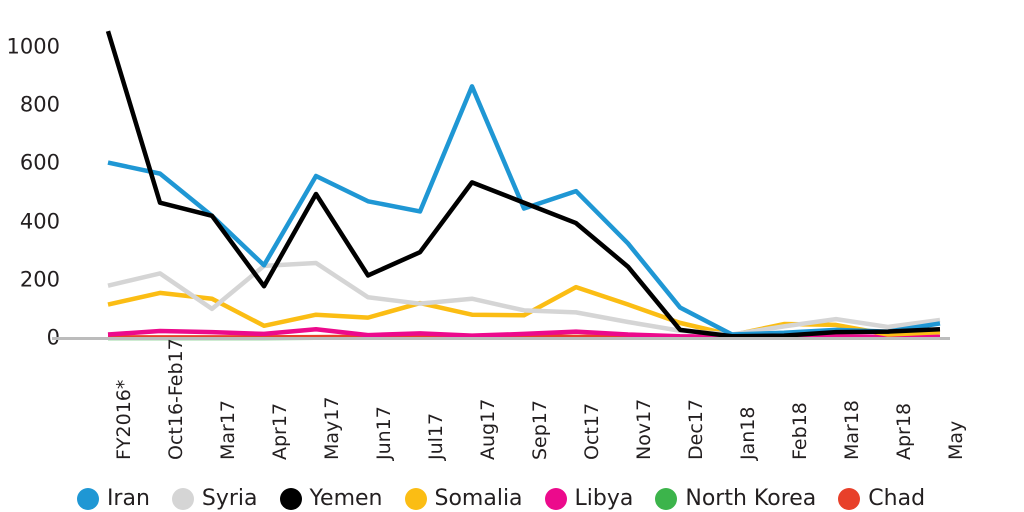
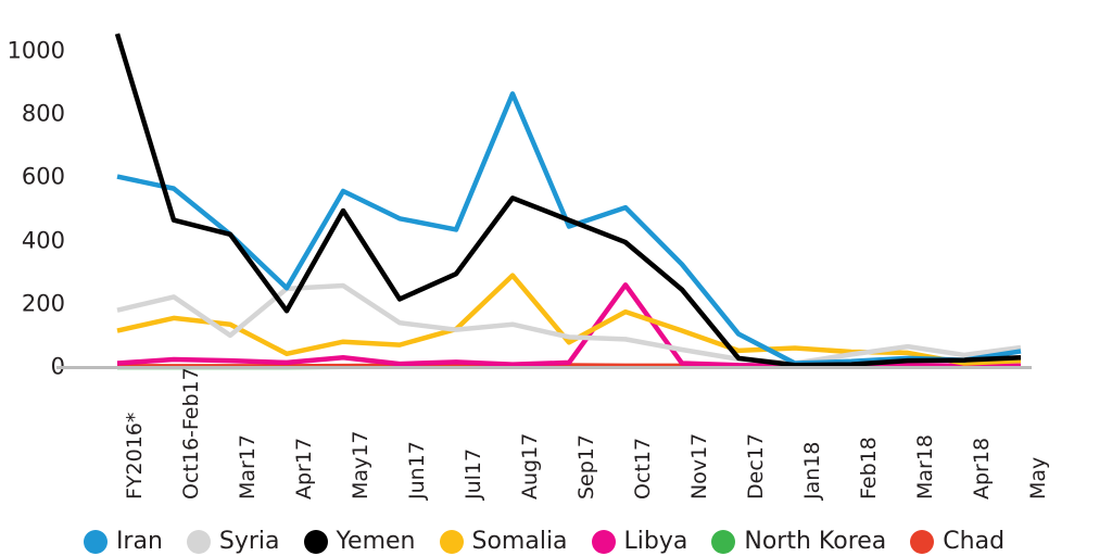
Somalia/Aug17: 80 -> 290
Libya/Oct17: 20 -> 260
Somalia/Jan18: 10 -> 60
